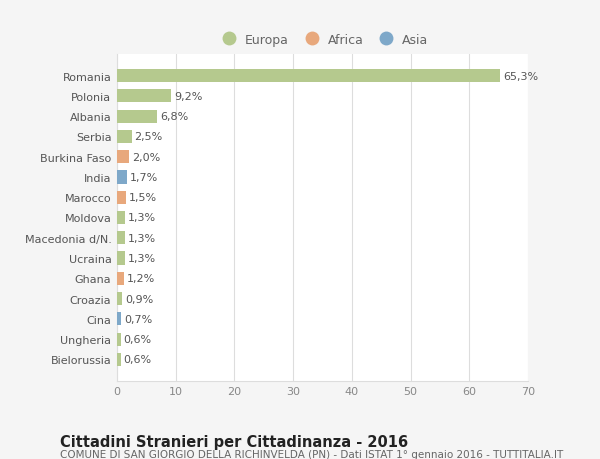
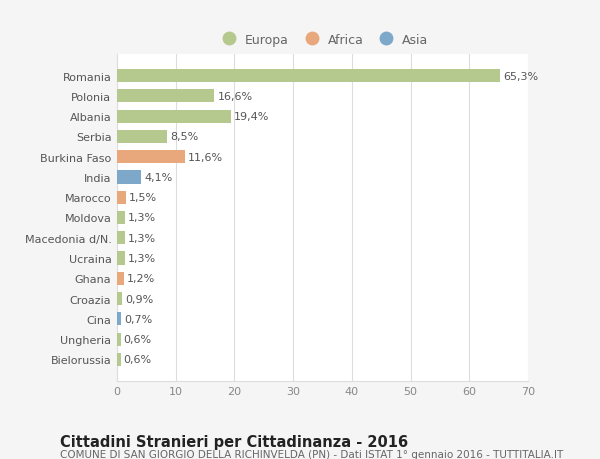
Polonia: 9,2% -> 16,6%
Albania: 6,8% -> 19,4%
Serbia: 2,5% -> 8,5%
Burkina Faso: 2,0% -> 11,6%
India: 1,7% -> 4,1%
